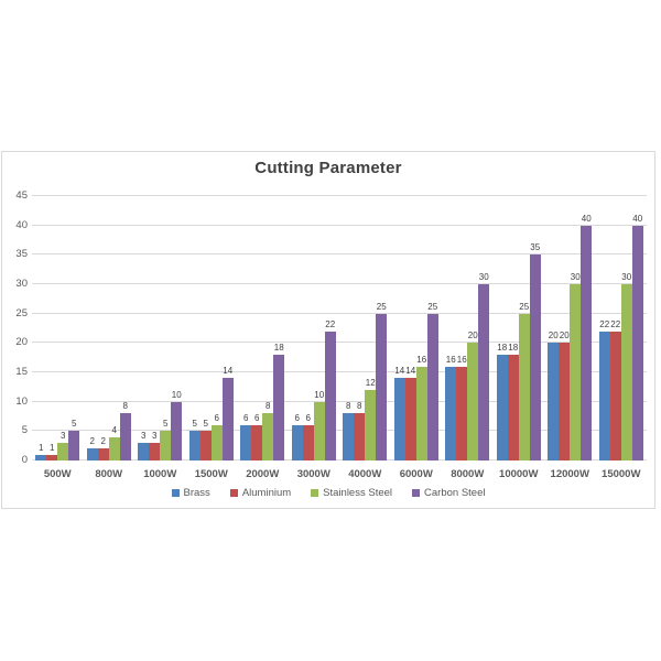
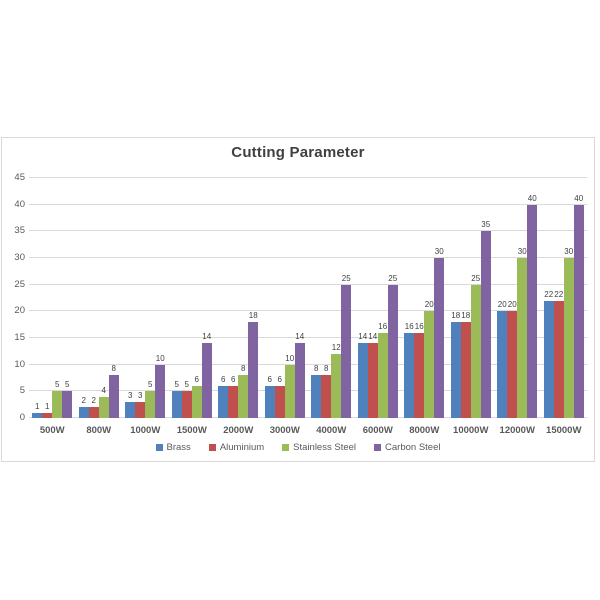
Stainless Steel/500W: 3 -> 5
Carbon Steel/3000W: 22 -> 14
